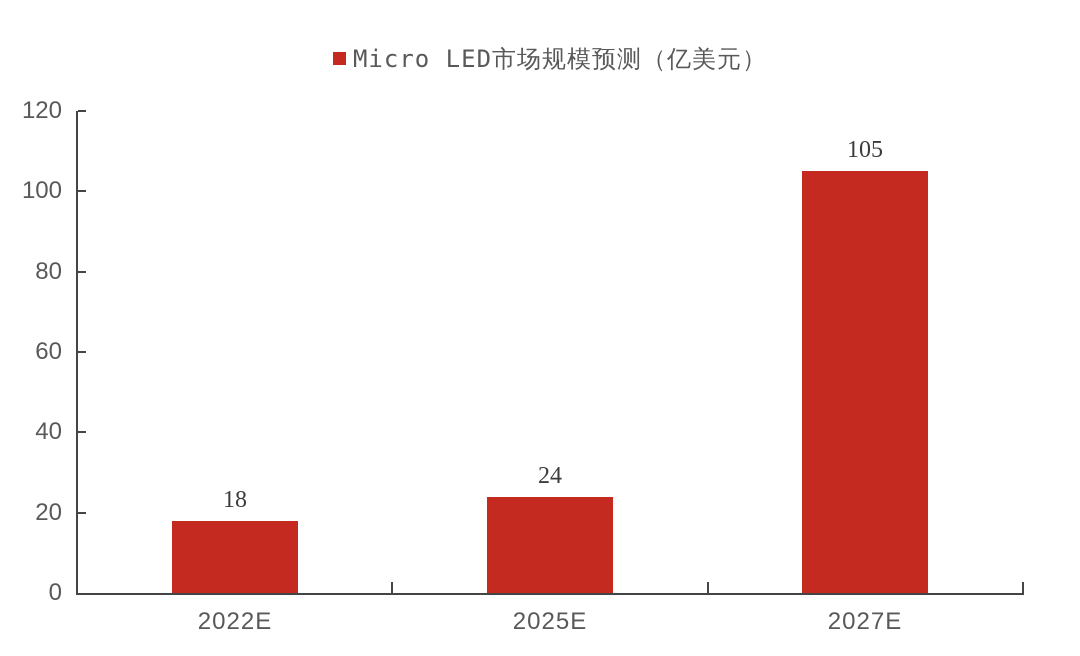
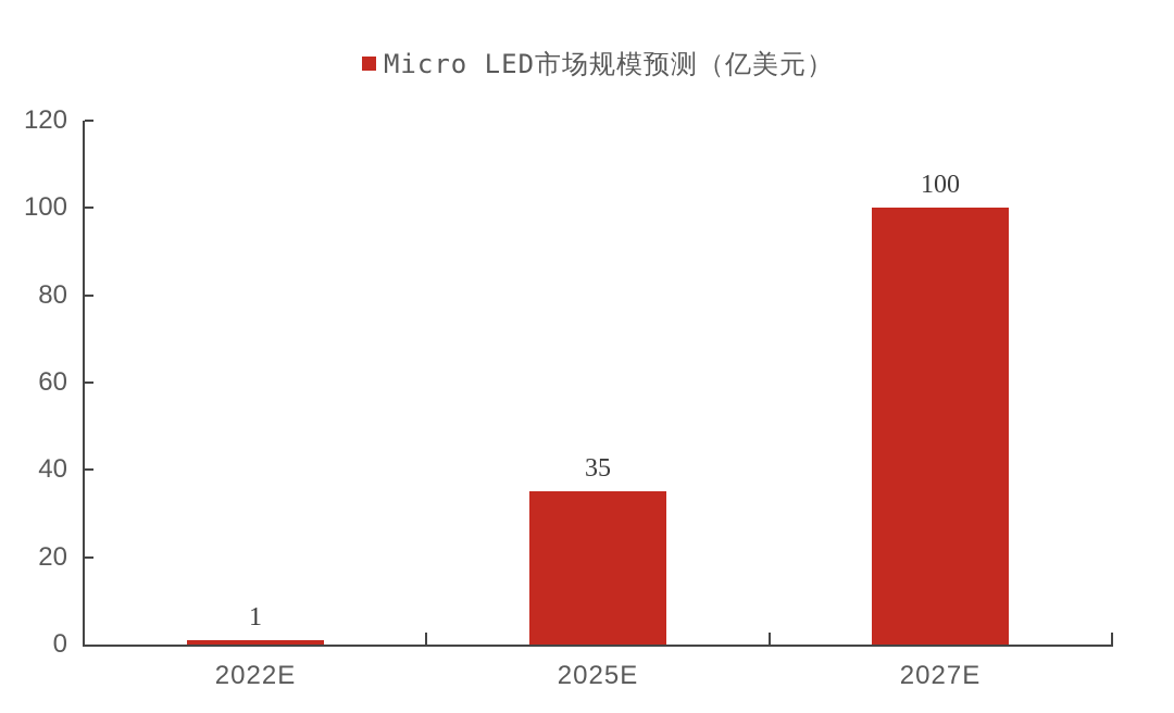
2022E: 18 -> 1
2025E: 24 -> 35
2027E: 105 -> 100
